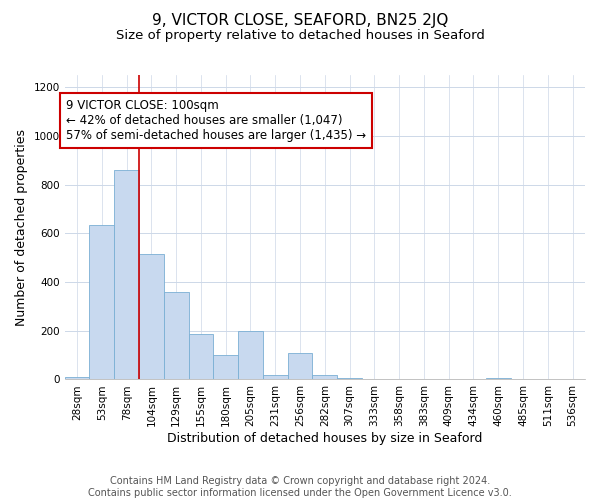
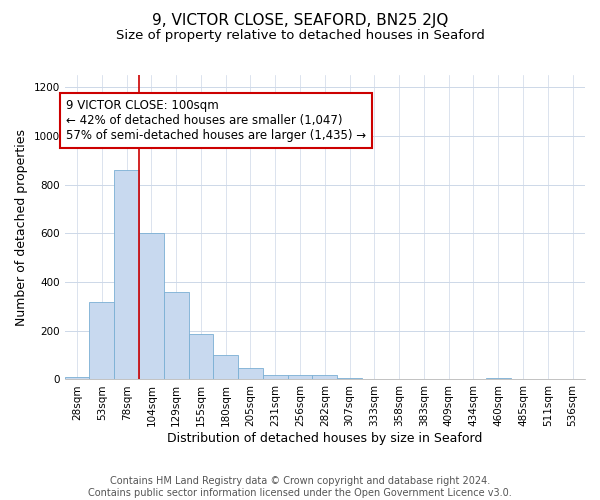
53sqm: 635 -> 320
104sqm: 515 -> 600
205sqm: 200 -> 45
256sqm: 110 -> 20
